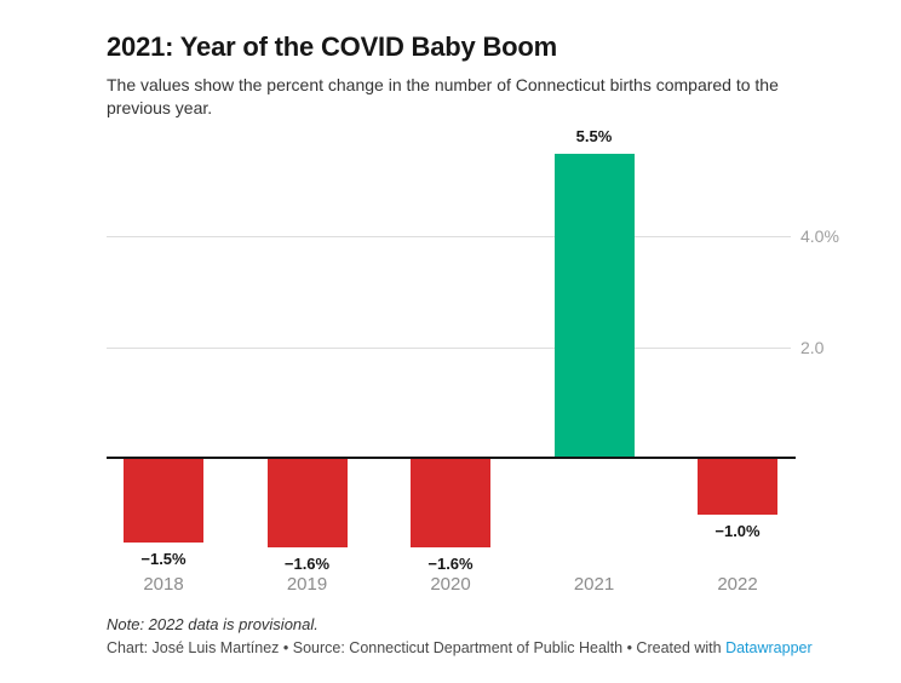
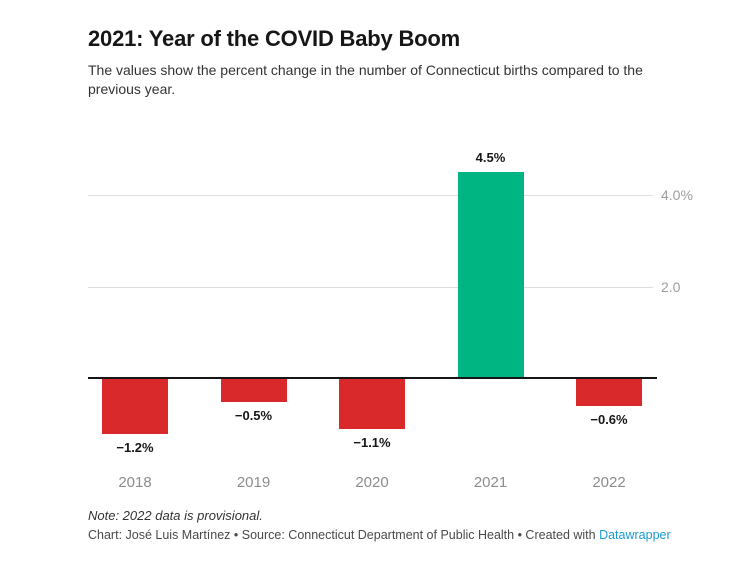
2018: −1.5% -> −1.2%
2019: −1.6% -> −0.5%
2020: −1.6% -> −1.1%
2021: 5.5% -> 4.5%
2022: −1.0% -> −0.6%
